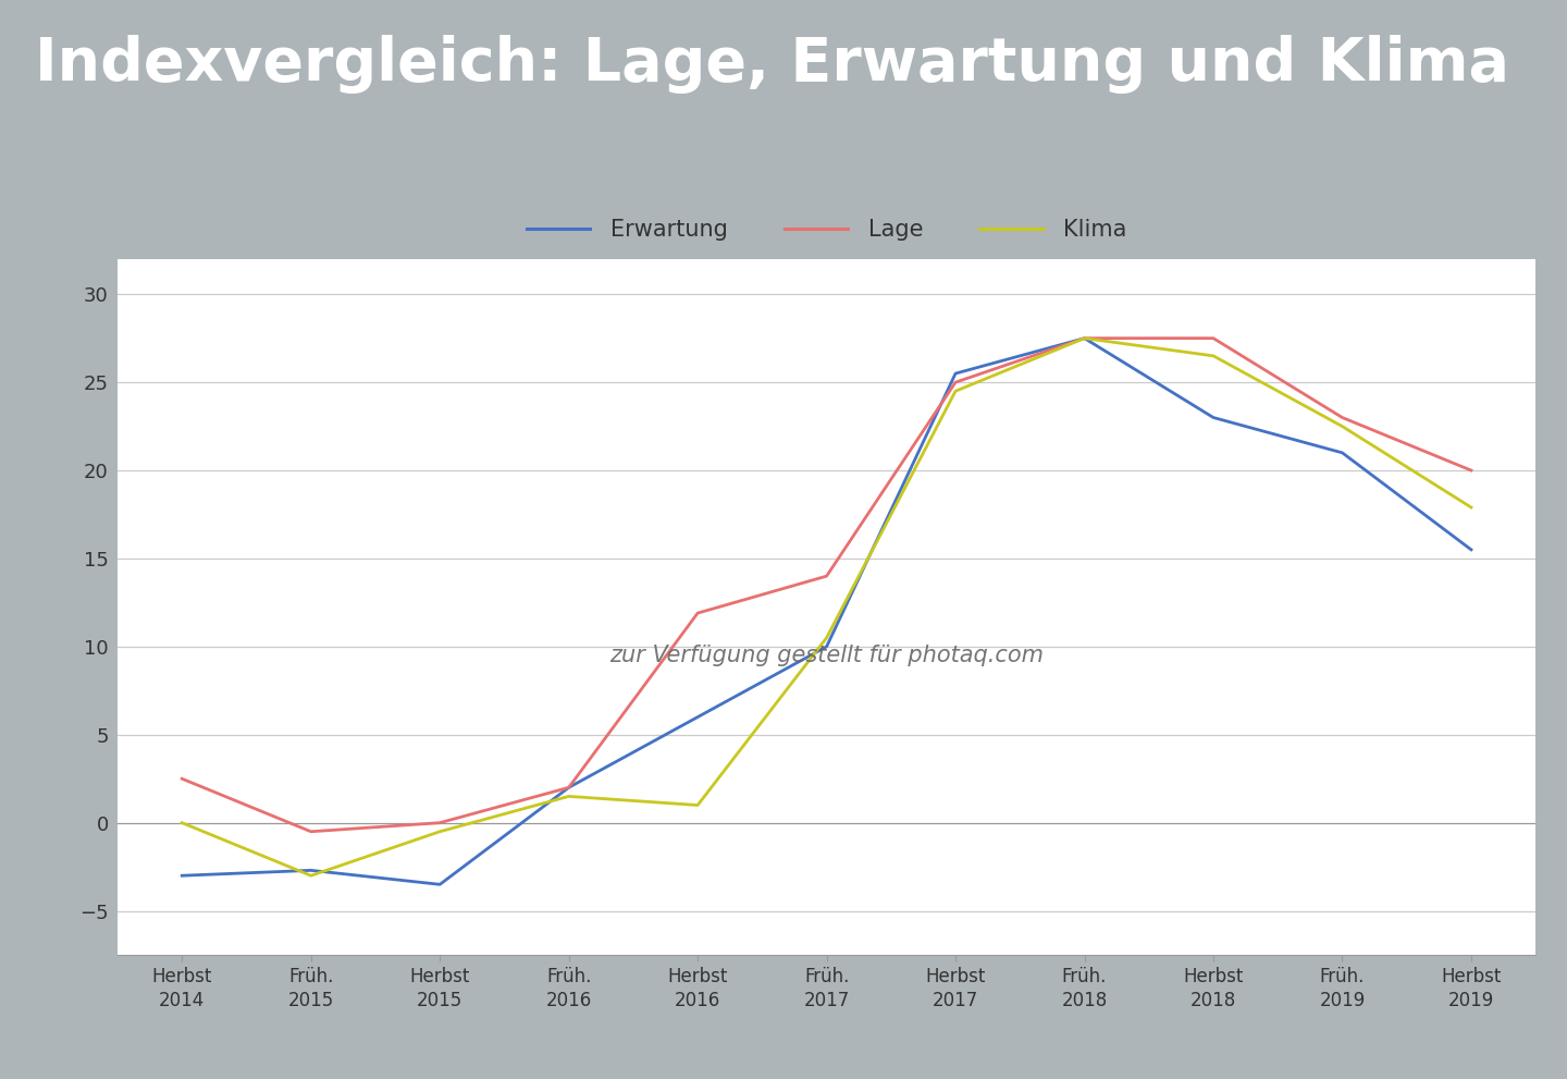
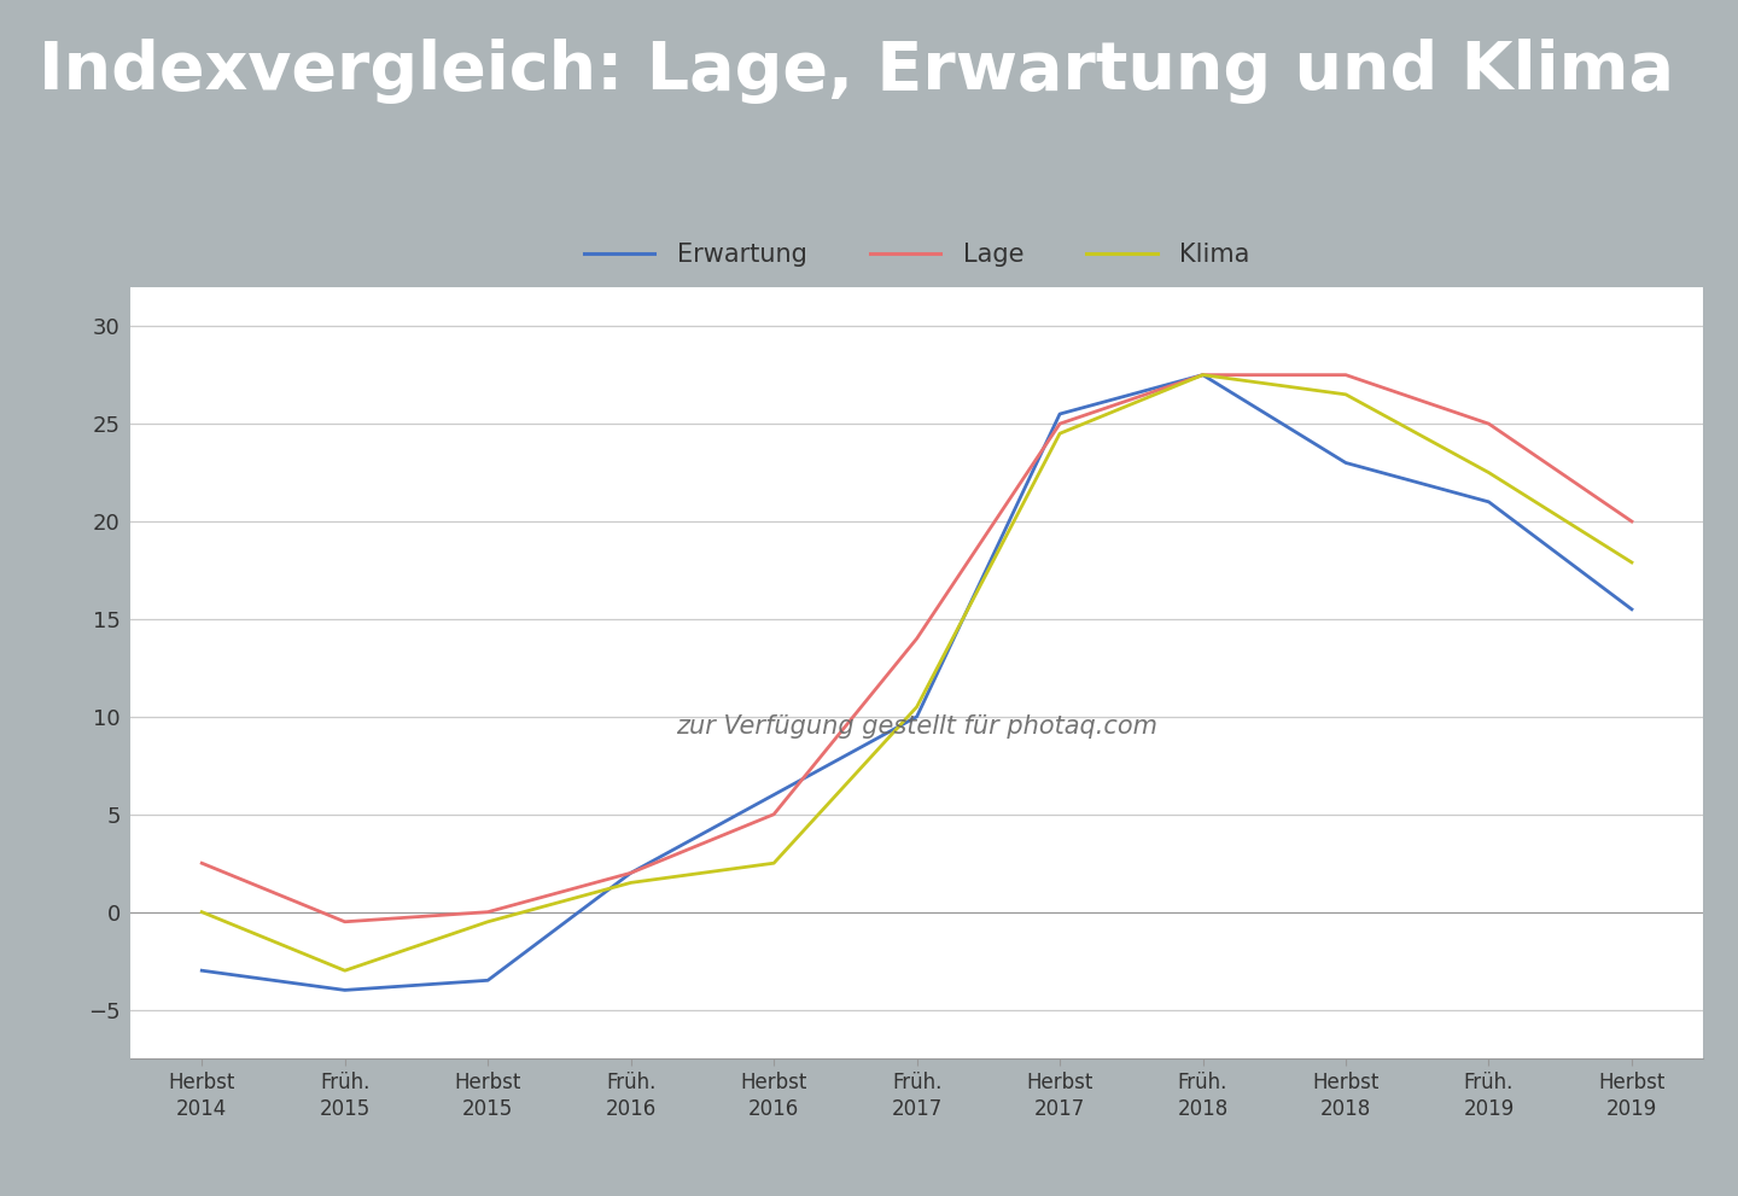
Erwartung/Früh. 2015: -2.7 -> -4.0
Lage/Herbst 2016: 11.9 -> 5.0
Klima/Herbst 2016: 1.0 -> 2.5
Lage/Früh. 2019: 23.0 -> 25.0
